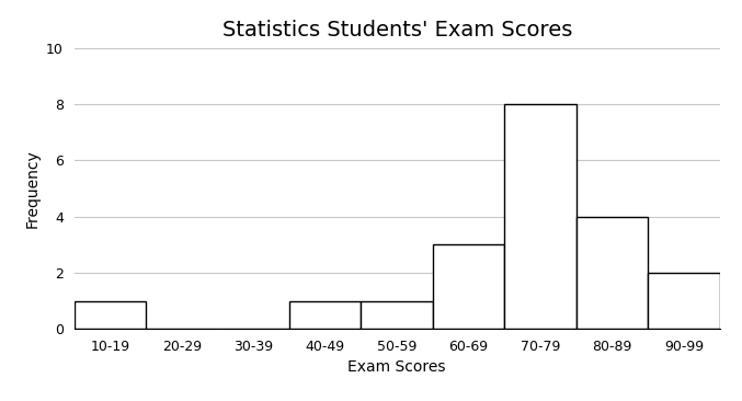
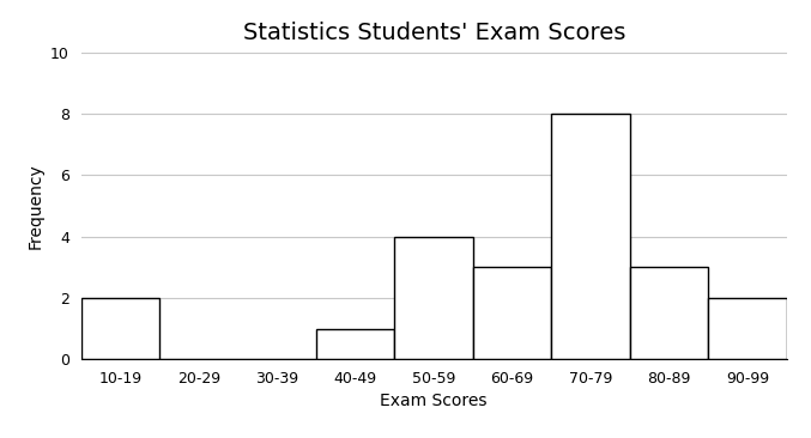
10-19: 1 -> 2
50-59: 1 -> 4
80-89: 4 -> 3
